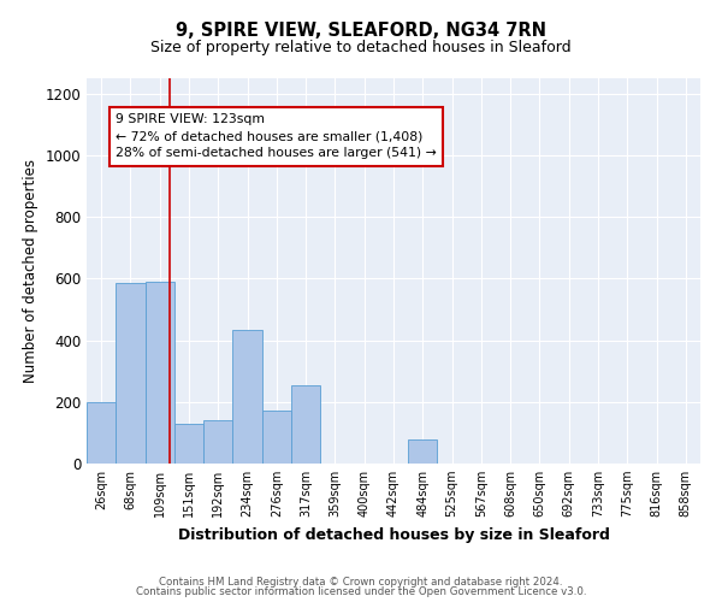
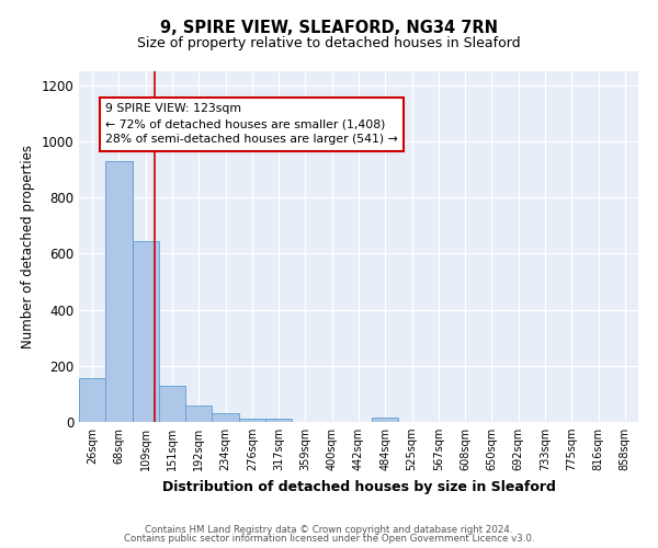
26sqm: 200 -> 155
68sqm: 585 -> 930
109sqm: 590 -> 645
192sqm: 140 -> 57
234sqm: 435 -> 30
276sqm: 170 -> 13
317sqm: 255 -> 10
484sqm: 80 -> 14
